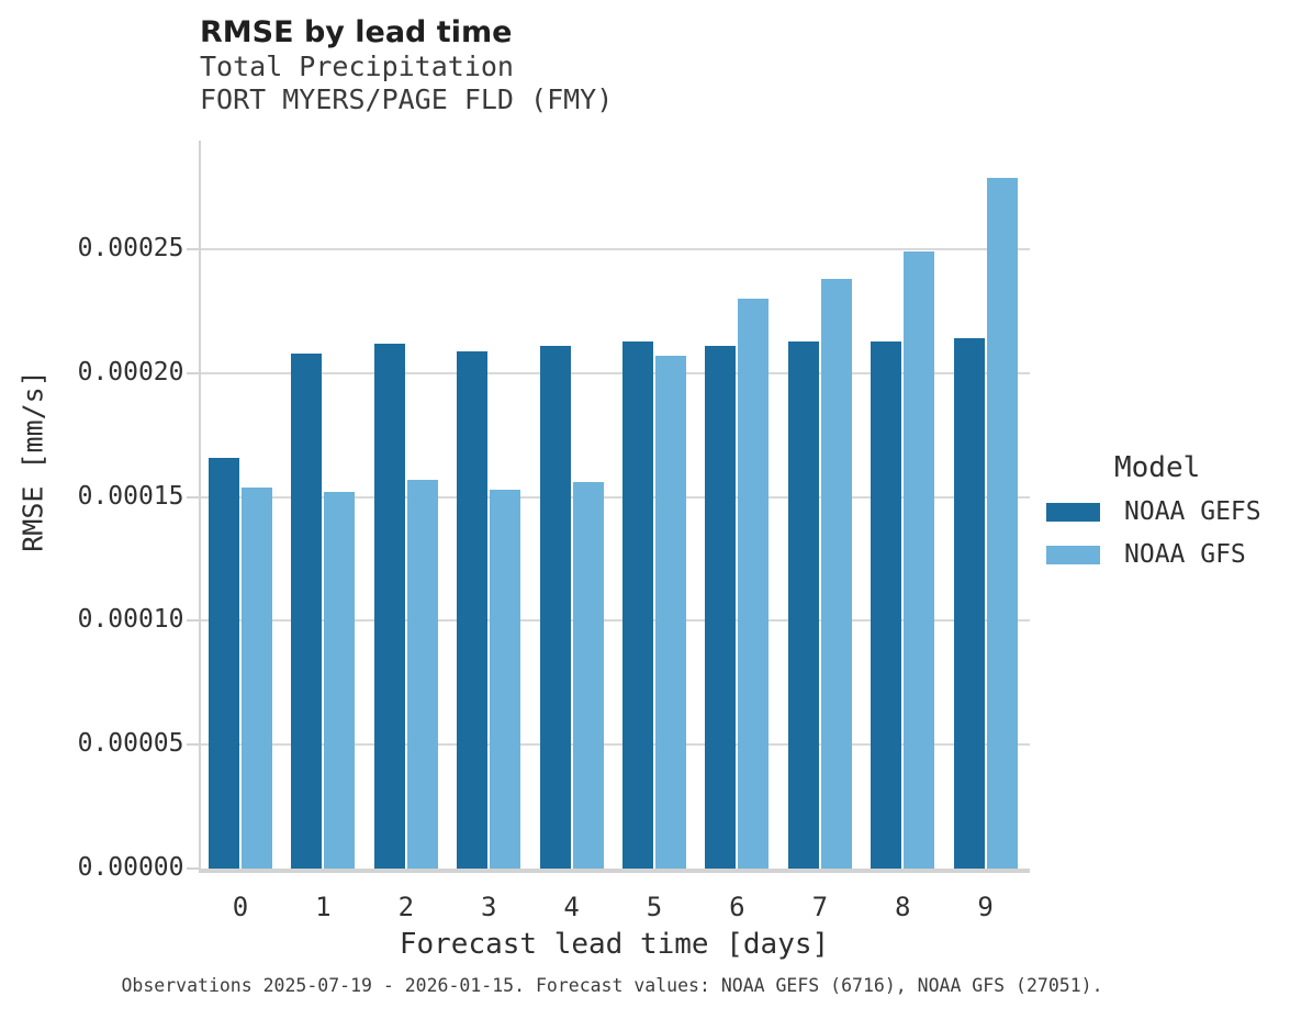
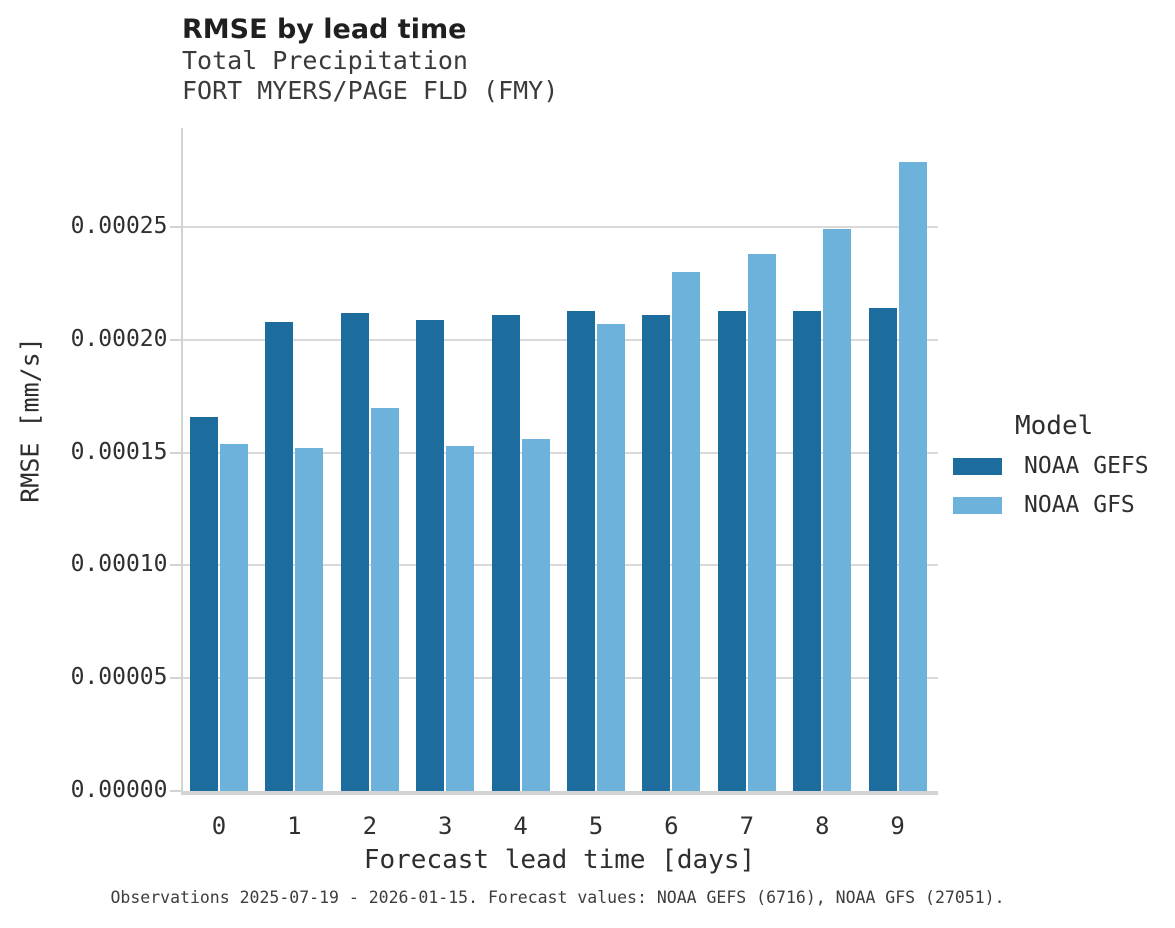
NOAA GFS/2: 0.000157 -> 0.000170
